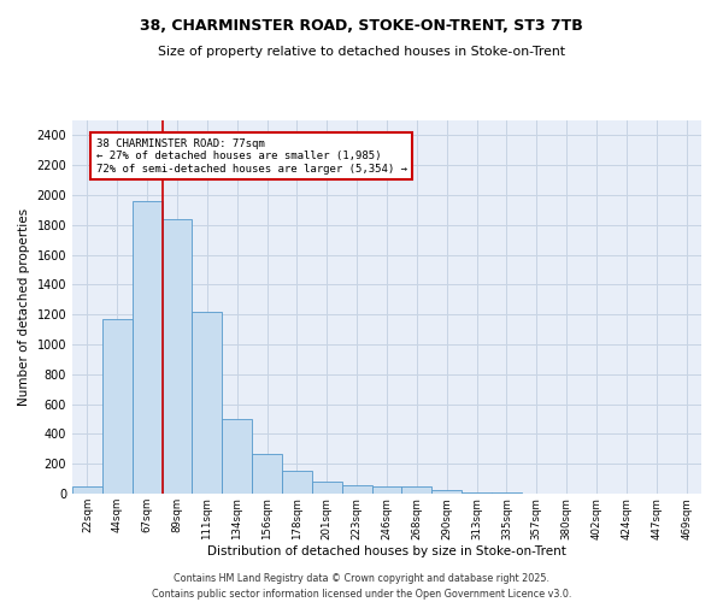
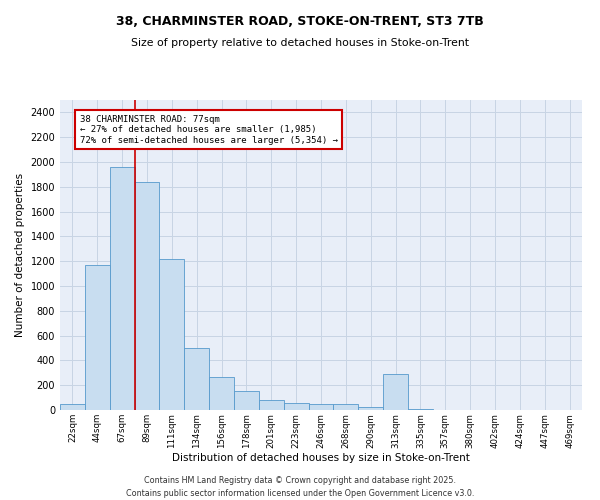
313sqm: 10 -> 290
